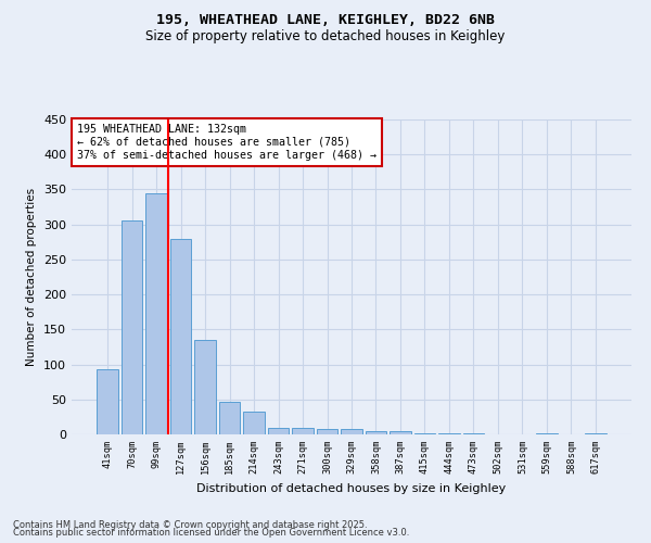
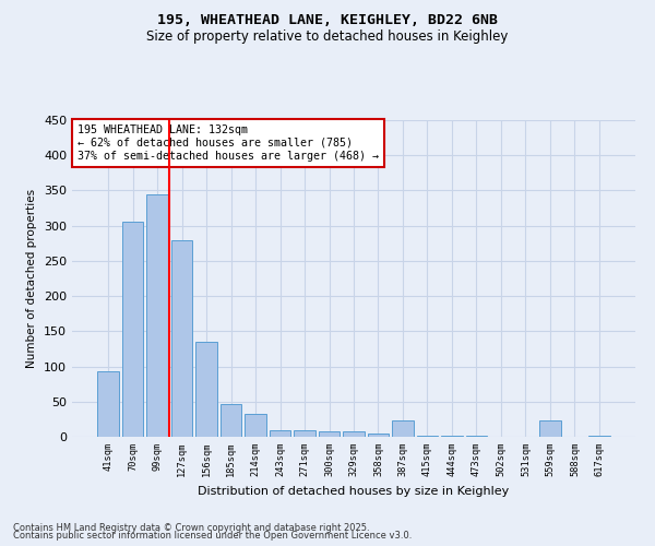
387sqm: 4 -> 24
559sqm: 2 -> 24
